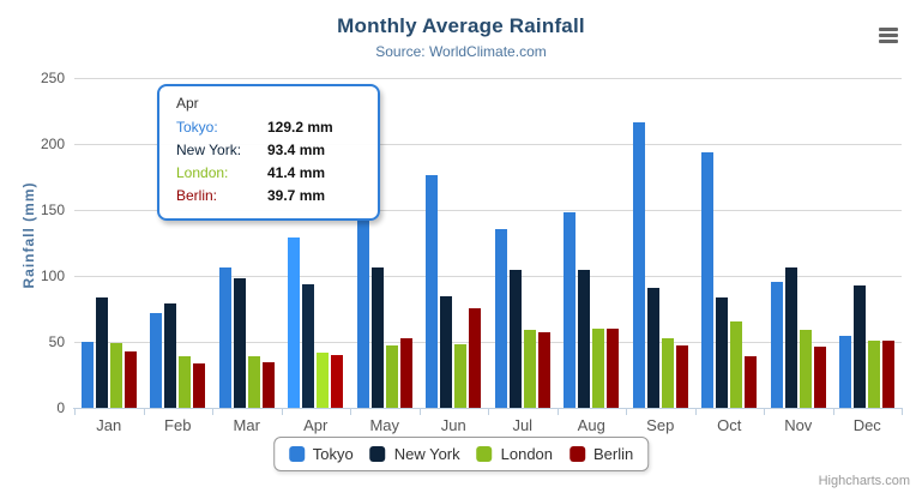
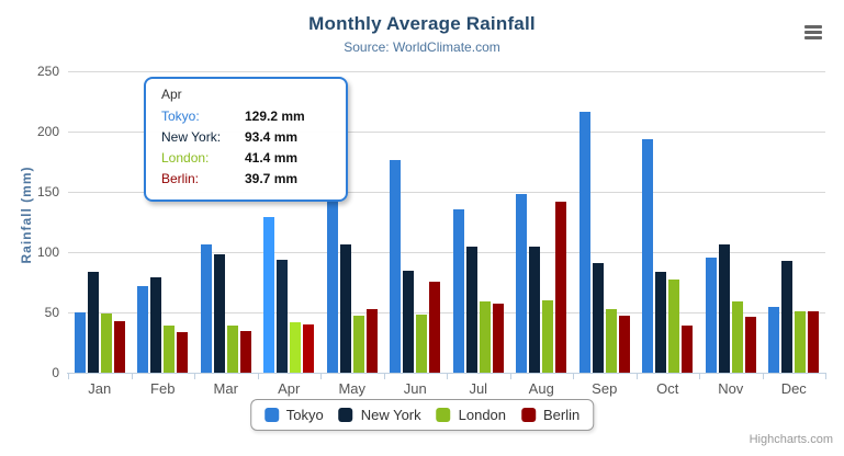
Berlin/Aug: 60 -> 142
London/Oct: 65 -> 77
